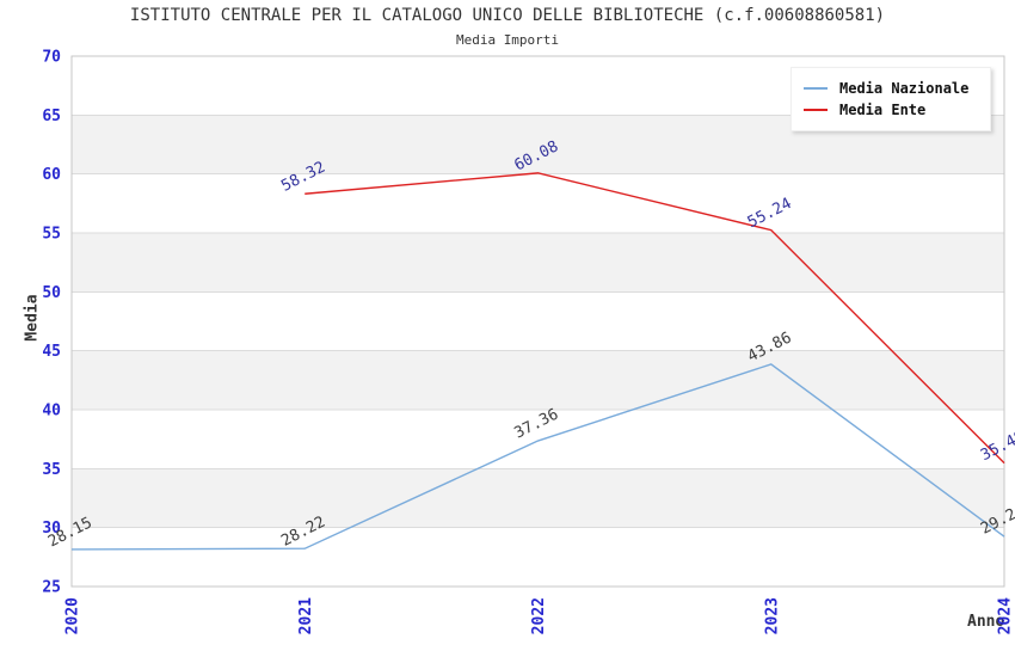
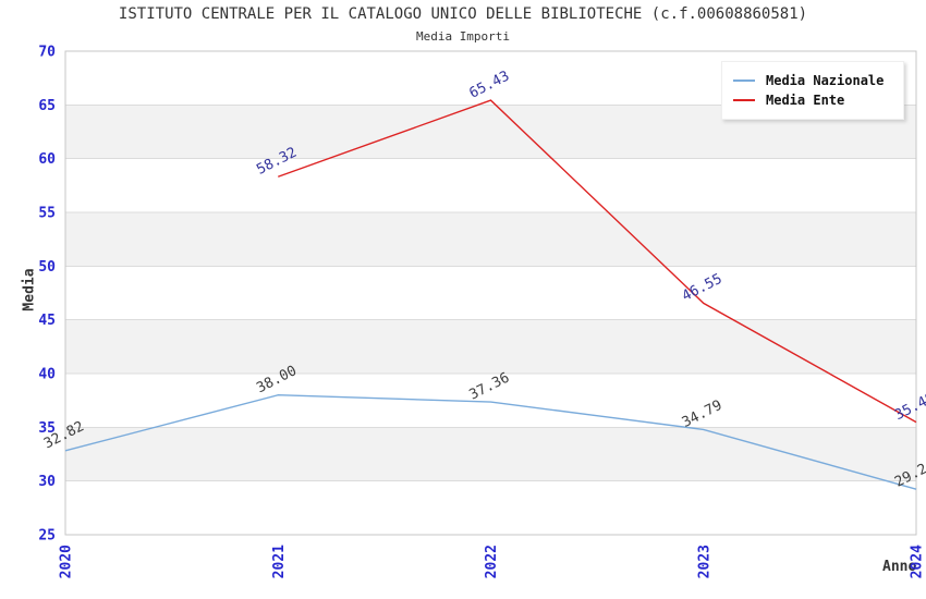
Media Nazionale/2020: 28.15 -> 32.82
Media Nazionale/2021: 28.22 -> 38.00
Media Ente/2022: 60.08 -> 65.43
Media Nazionale/2023: 43.86 -> 34.79
Media Ente/2023: 55.24 -> 46.55
